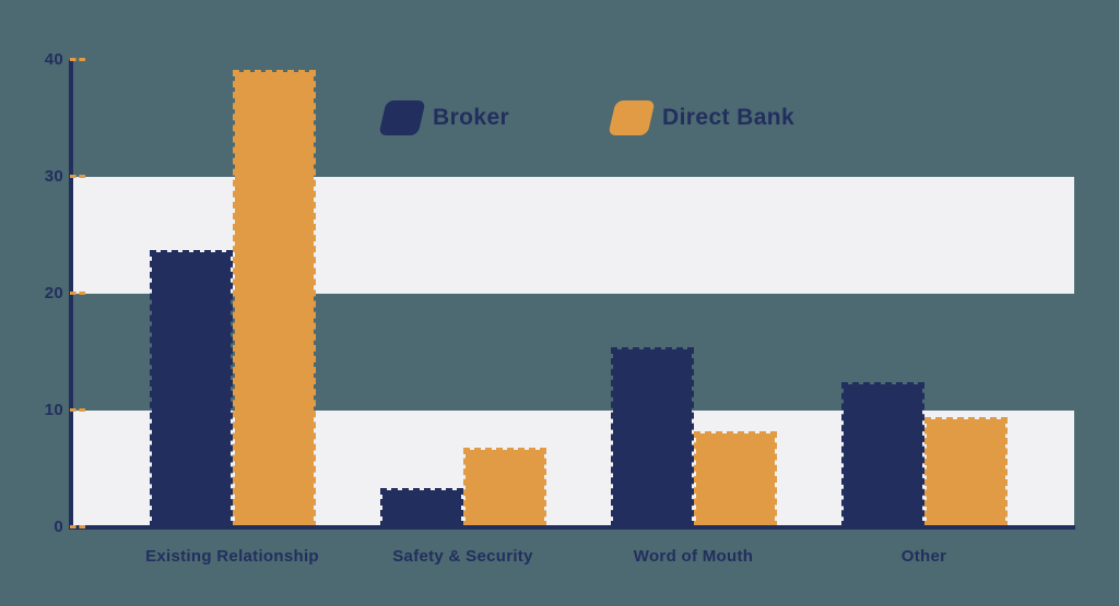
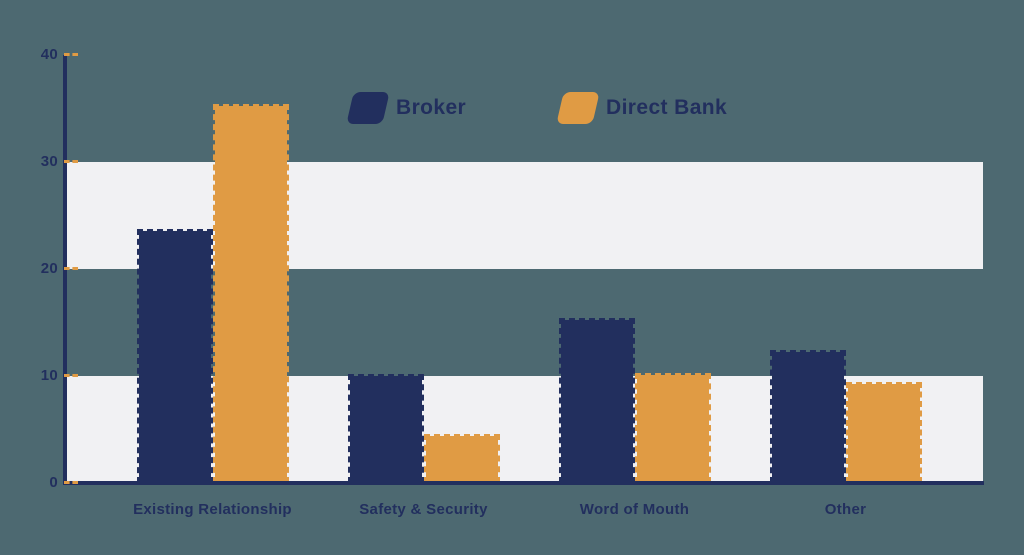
Direct Bank/Existing Relationship: 39.2 -> 35.4
Broker/Safety & Security: 3.4 -> 10.2
Direct Bank/Safety & Security: 6.8 -> 4.6
Direct Bank/Word of Mouth: 8.2 -> 10.3
